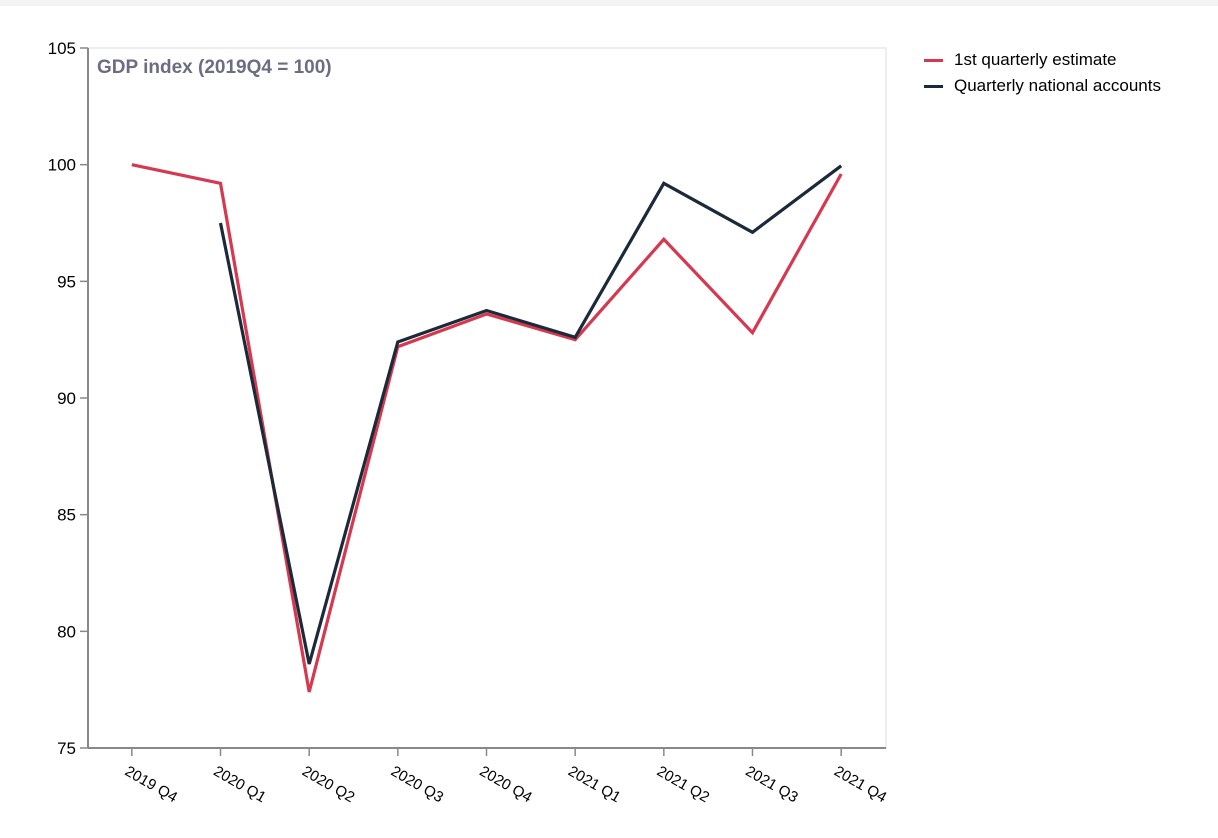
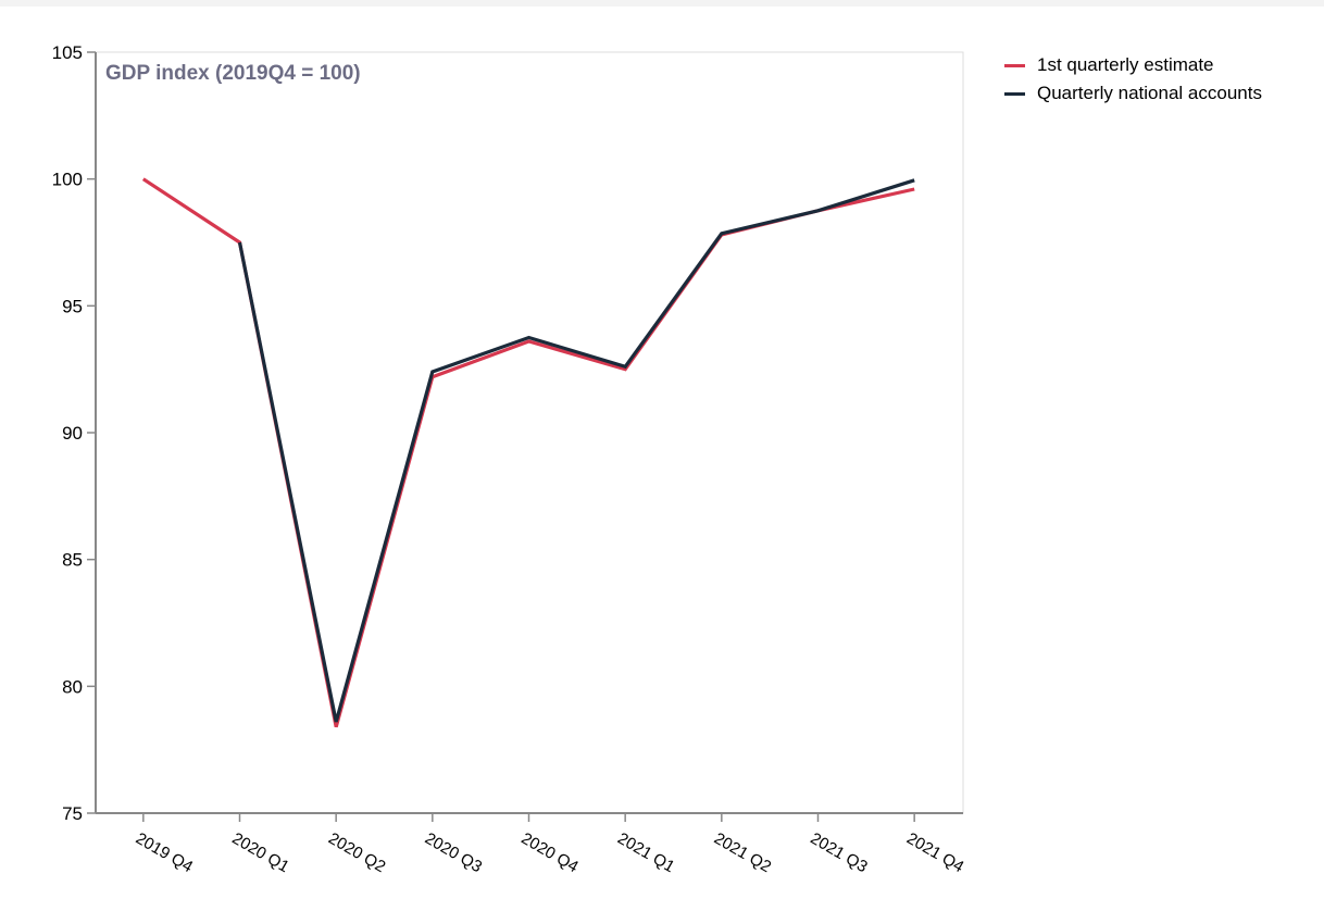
1st quarterly estimate/2020 Q1: 99.2 -> 97.5
1st quarterly estimate/2020 Q2: 77.4 -> 78.4
1st quarterly estimate/2021 Q2: 96.8 -> 97.8
Quarterly national accounts/2021 Q2: 99.2 -> 97.8
1st quarterly estimate/2021 Q3: 92.8 -> 98.8
Quarterly national accounts/2021 Q3: 97.1 -> 98.8
